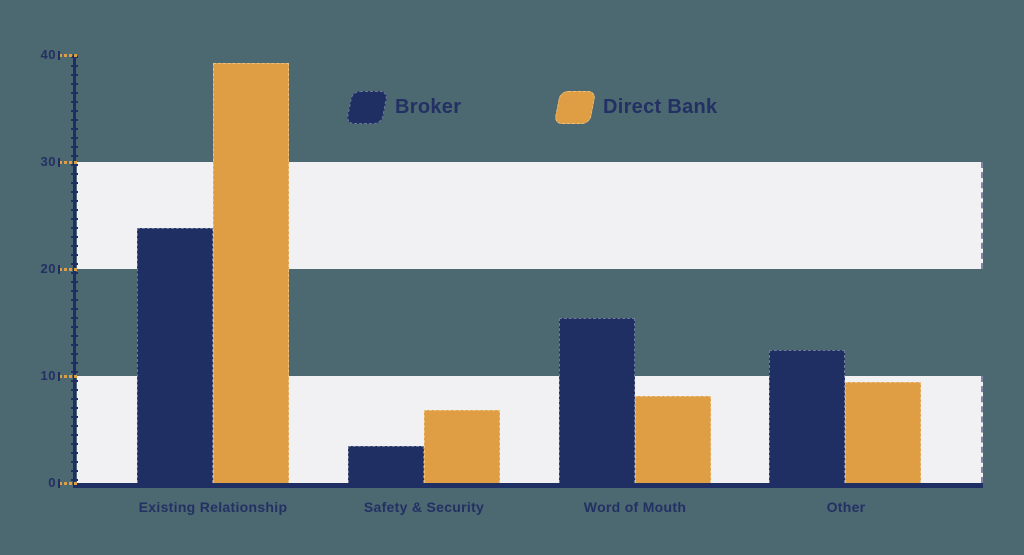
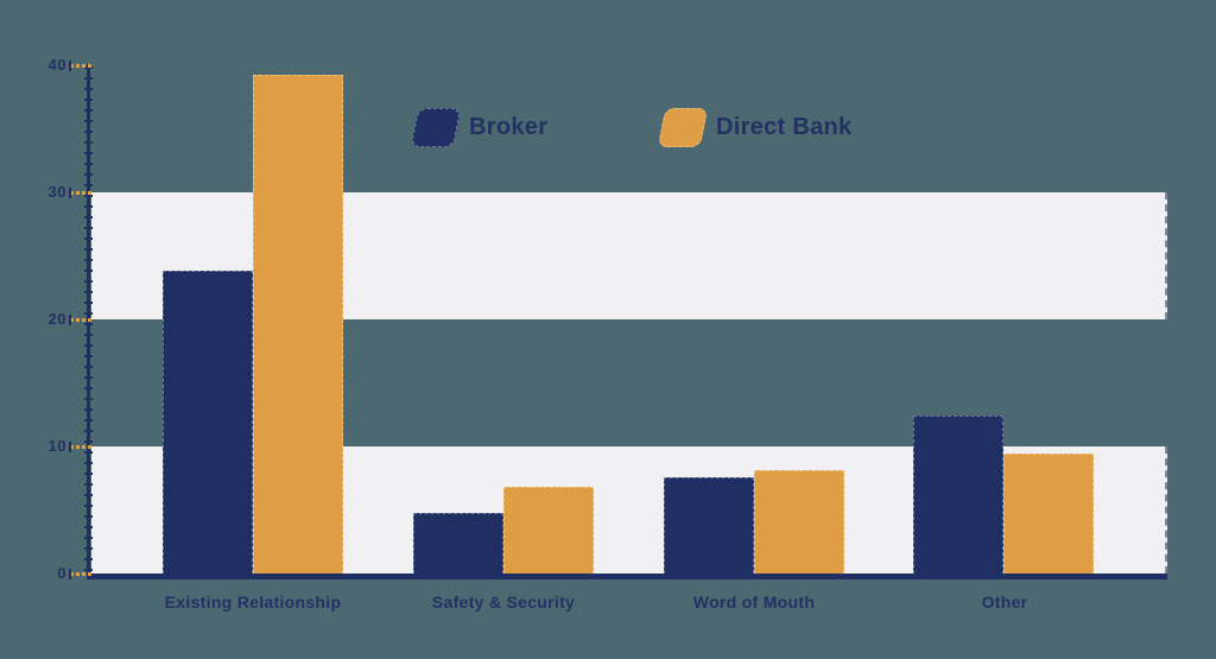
Broker/Safety & Security: 3.5 -> 4.8
Broker/Word of Mouth: 15.4 -> 7.6
